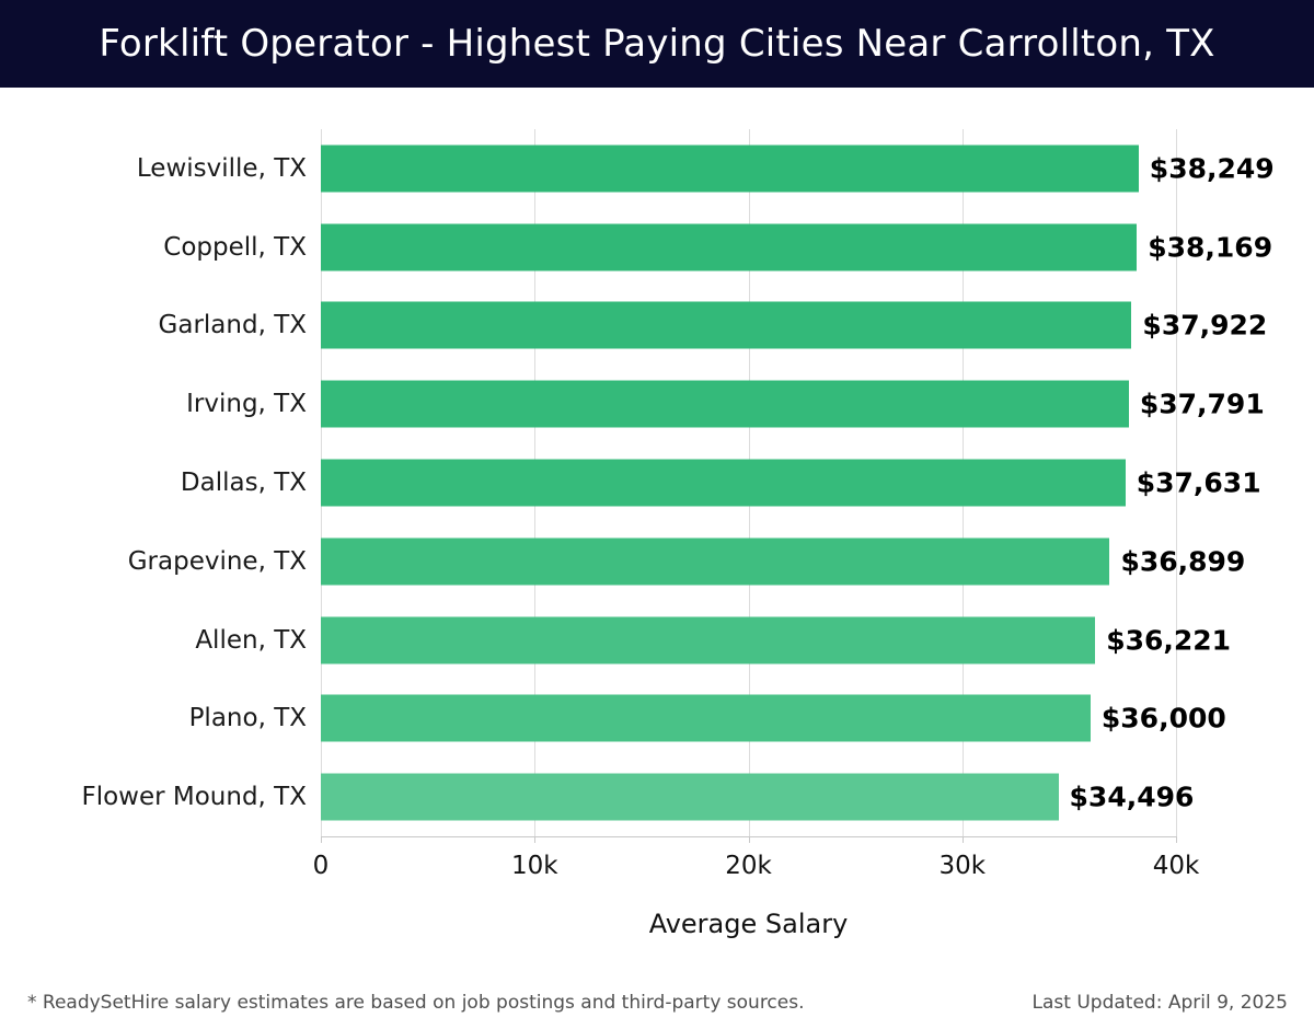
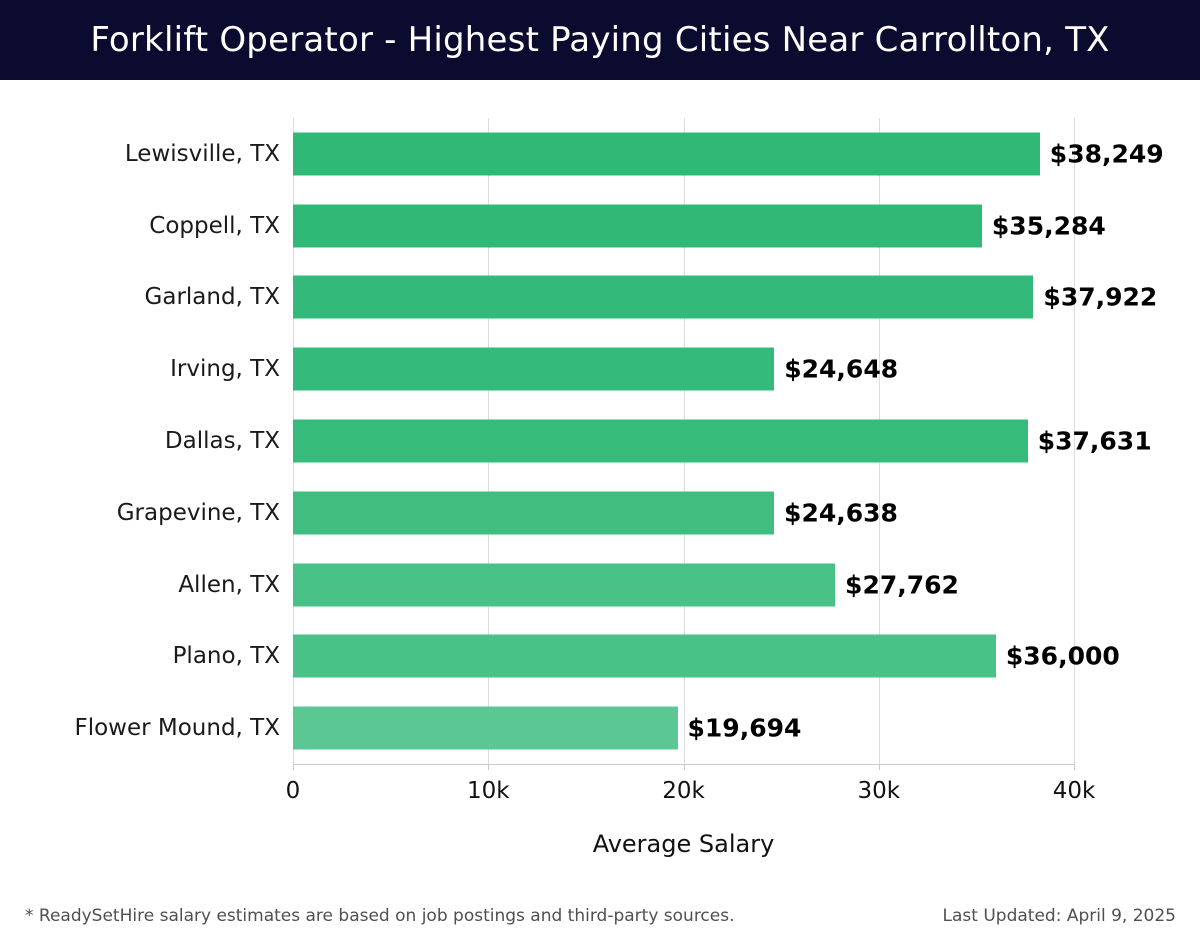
Coppell, TX: $38,169 -> $35,284
Irving, TX: $37,791 -> $24,648
Grapevine, TX: $36,899 -> $24,638
Allen, TX: $36,221 -> $27,762
Flower Mound, TX: $34,496 -> $19,694
